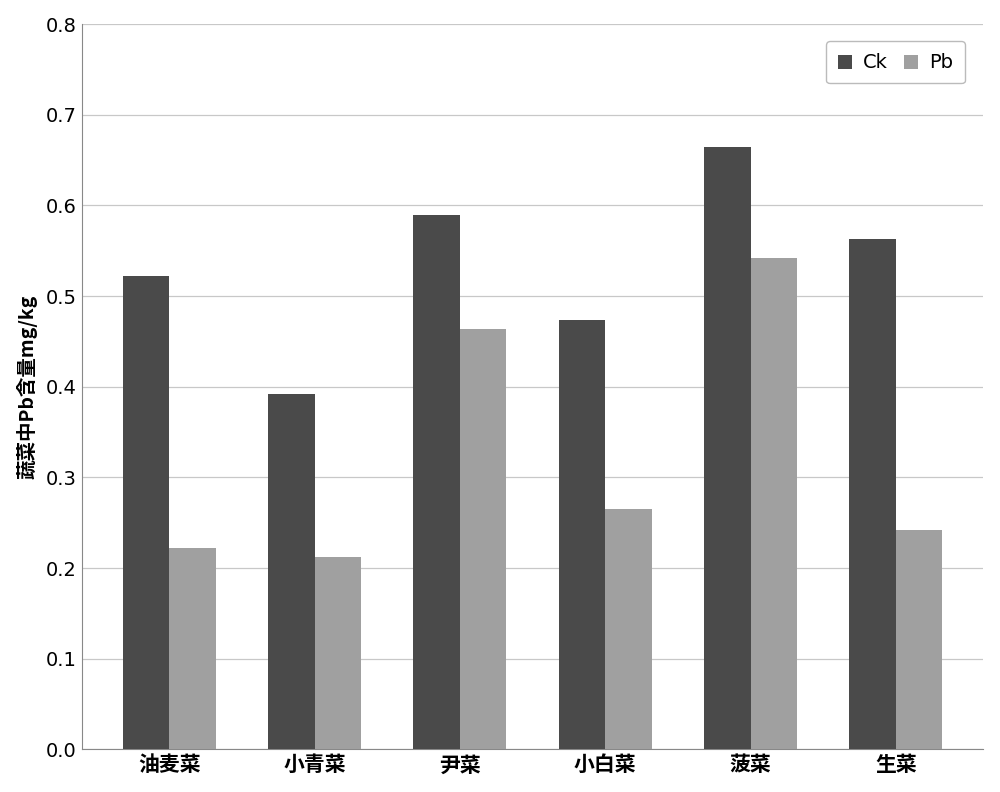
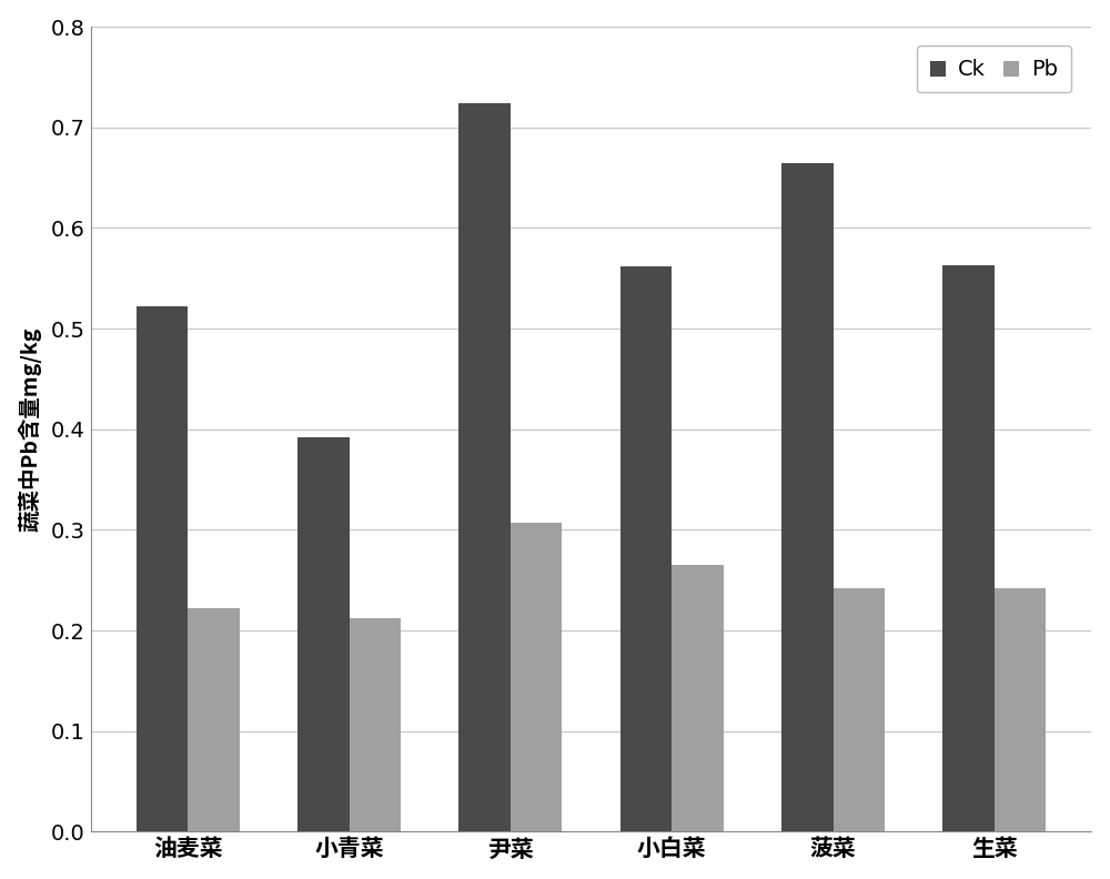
Ck/尹菜: 0.590 -> 0.724
Pb/尹菜: 0.464 -> 0.307
Ck/小白菜: 0.474 -> 0.562
Pb/菠菜: 0.542 -> 0.242
